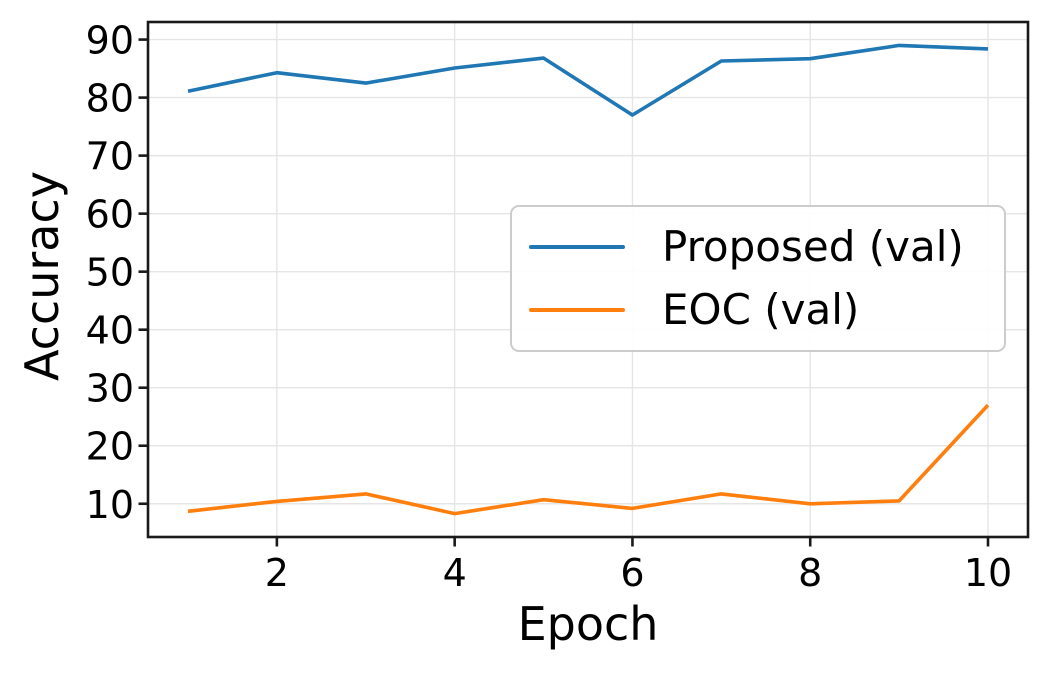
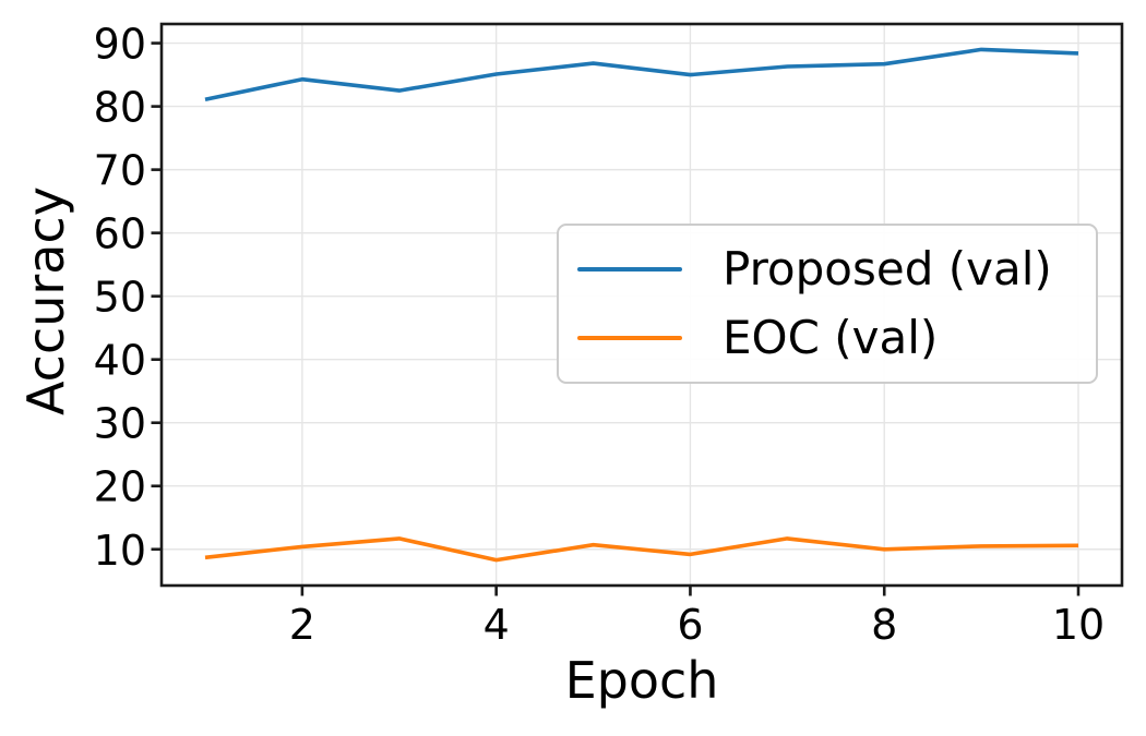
Proposed (val)/6: 77 -> 85
EOC (val)/10: 27 -> 11
